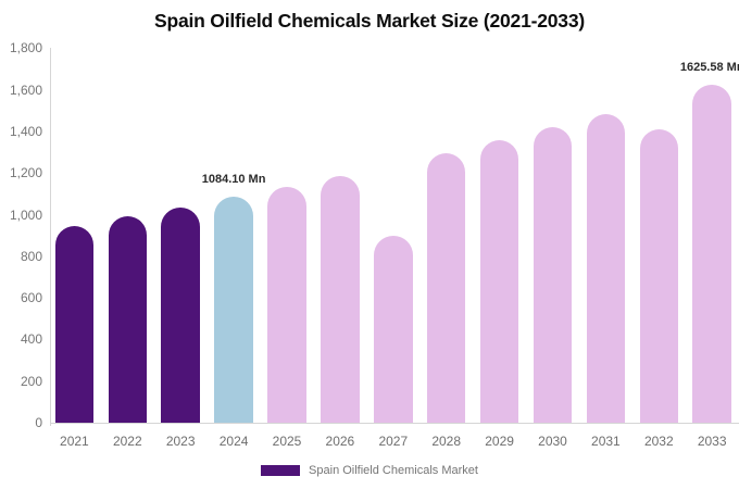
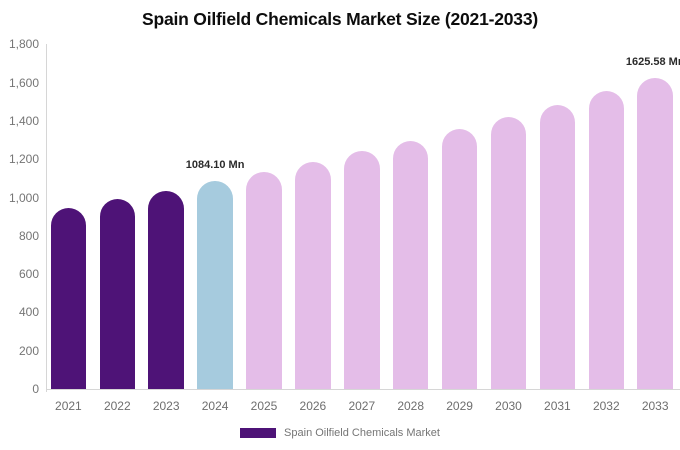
2027: 900 -> 1240
2032: 1410 -> 1550
